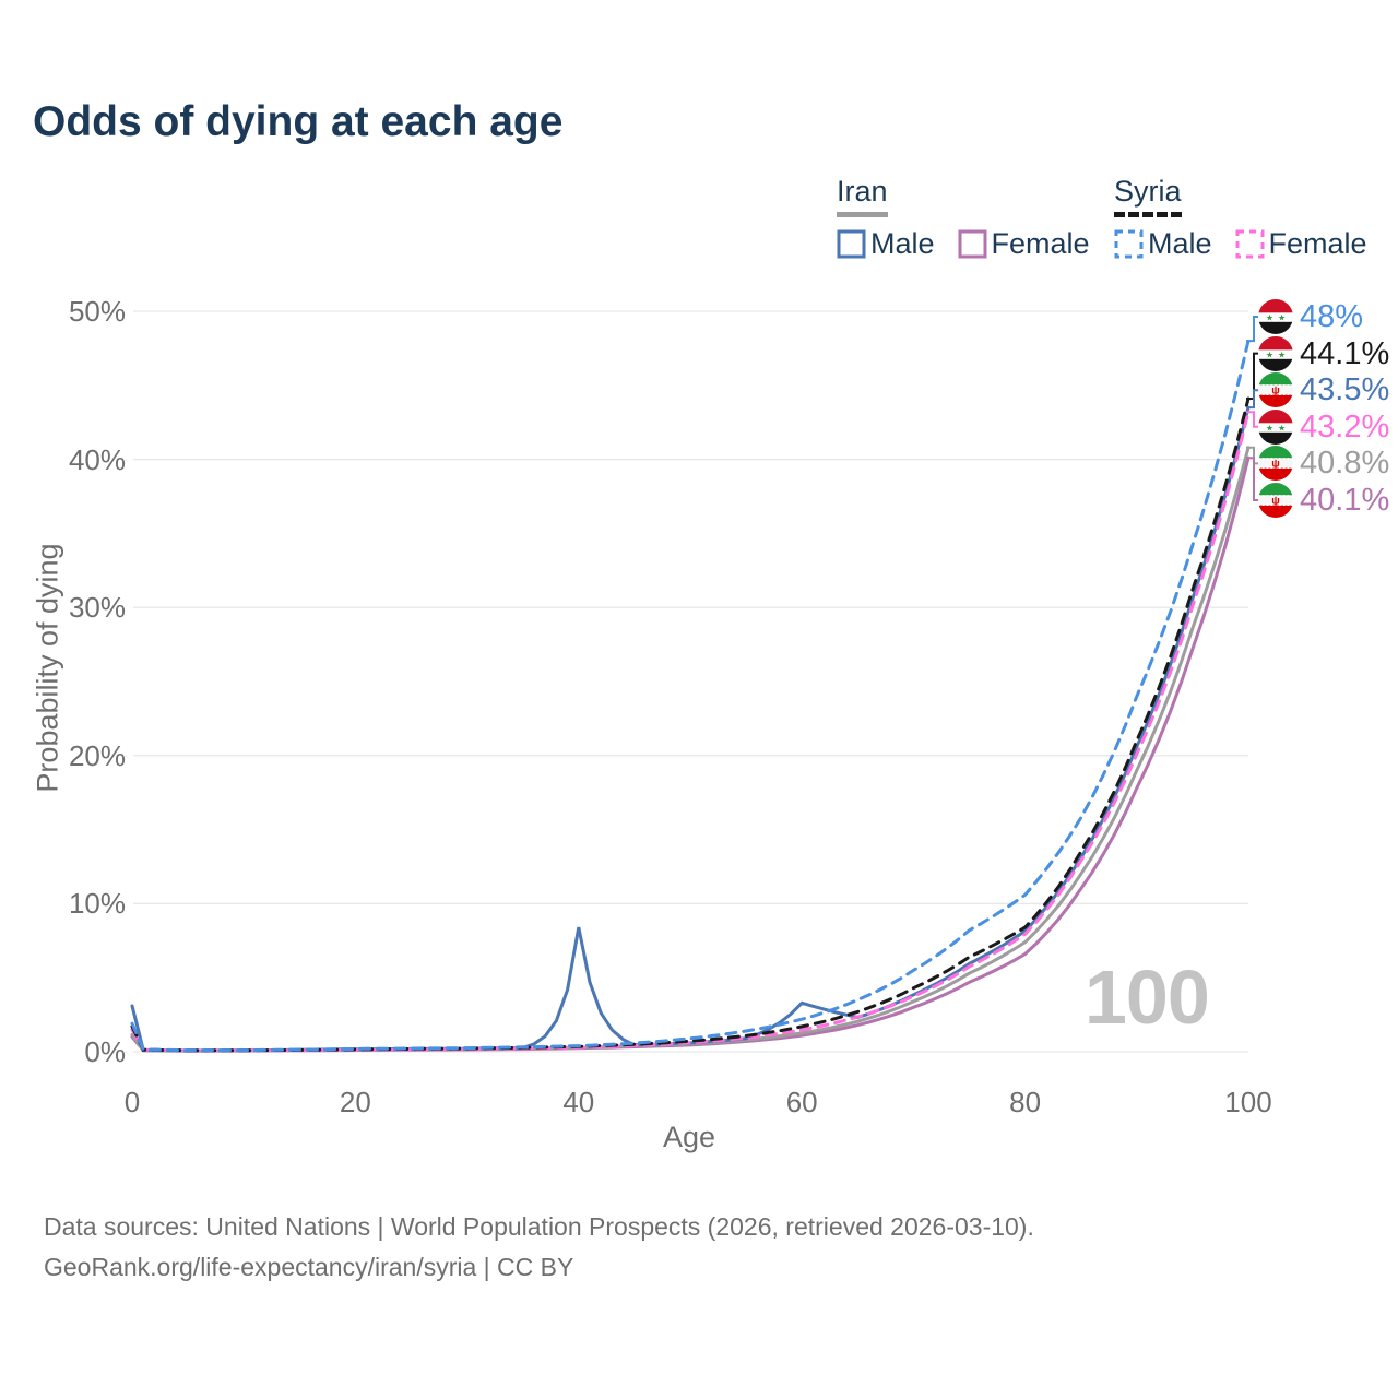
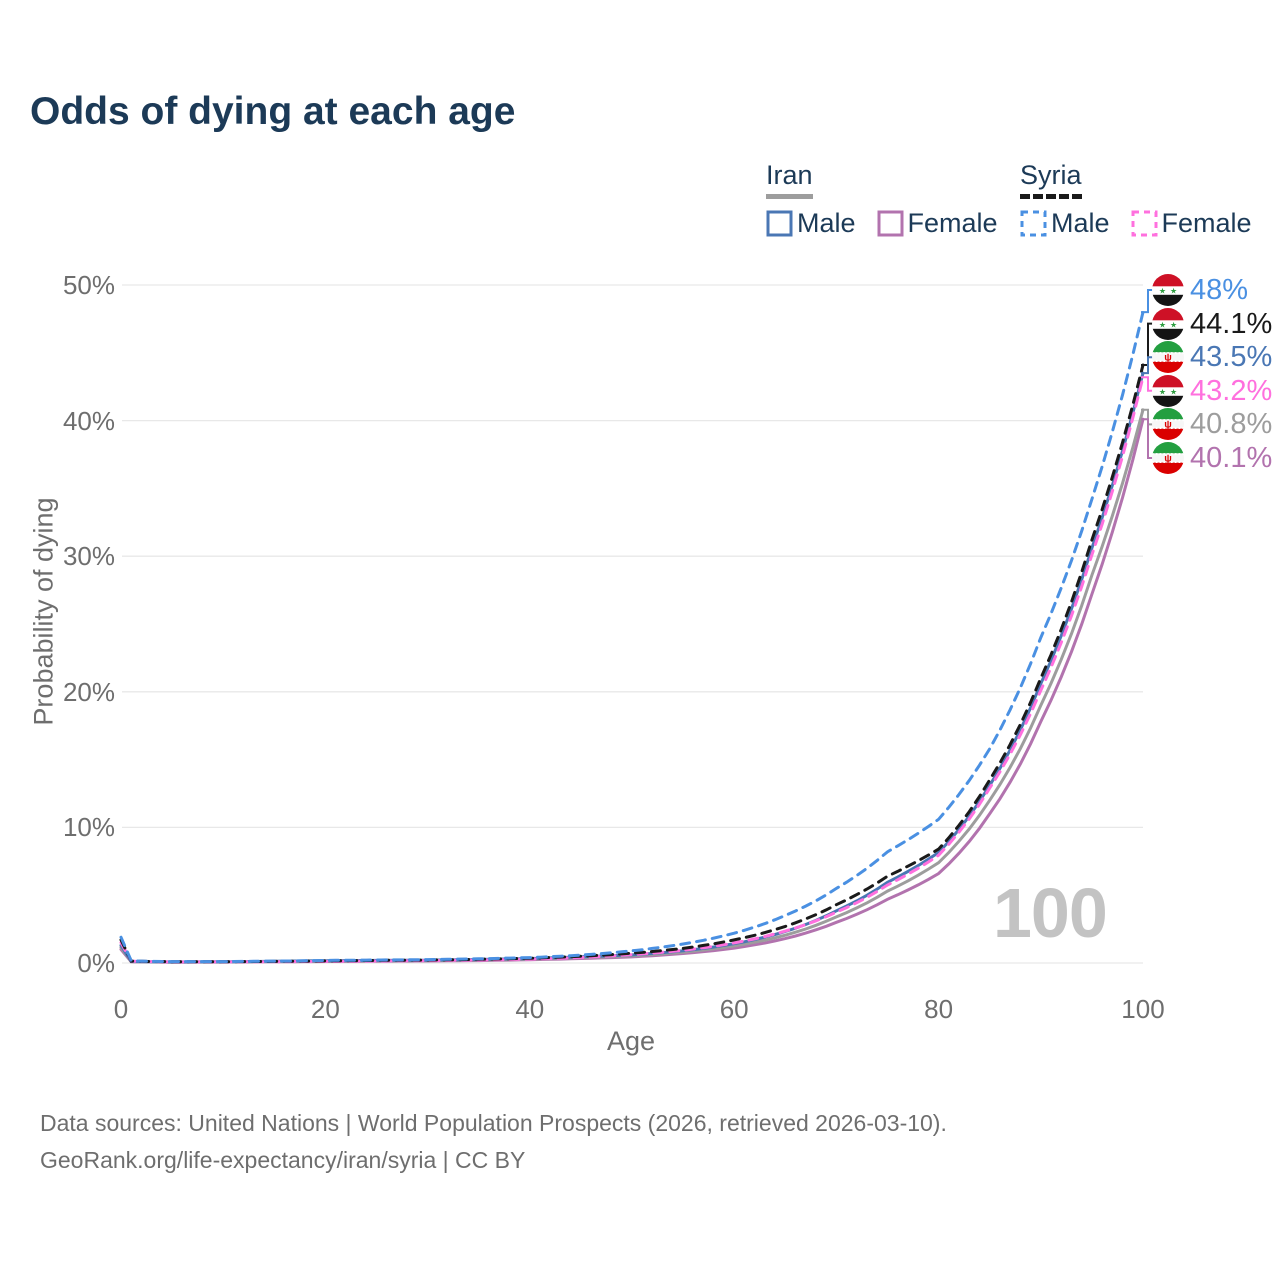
Iran Male/0: 3.1% -> 1.3%
Iran Male/40: 8.4% -> 0.3%
Iran Male/60: 3.3% -> 1.4%
